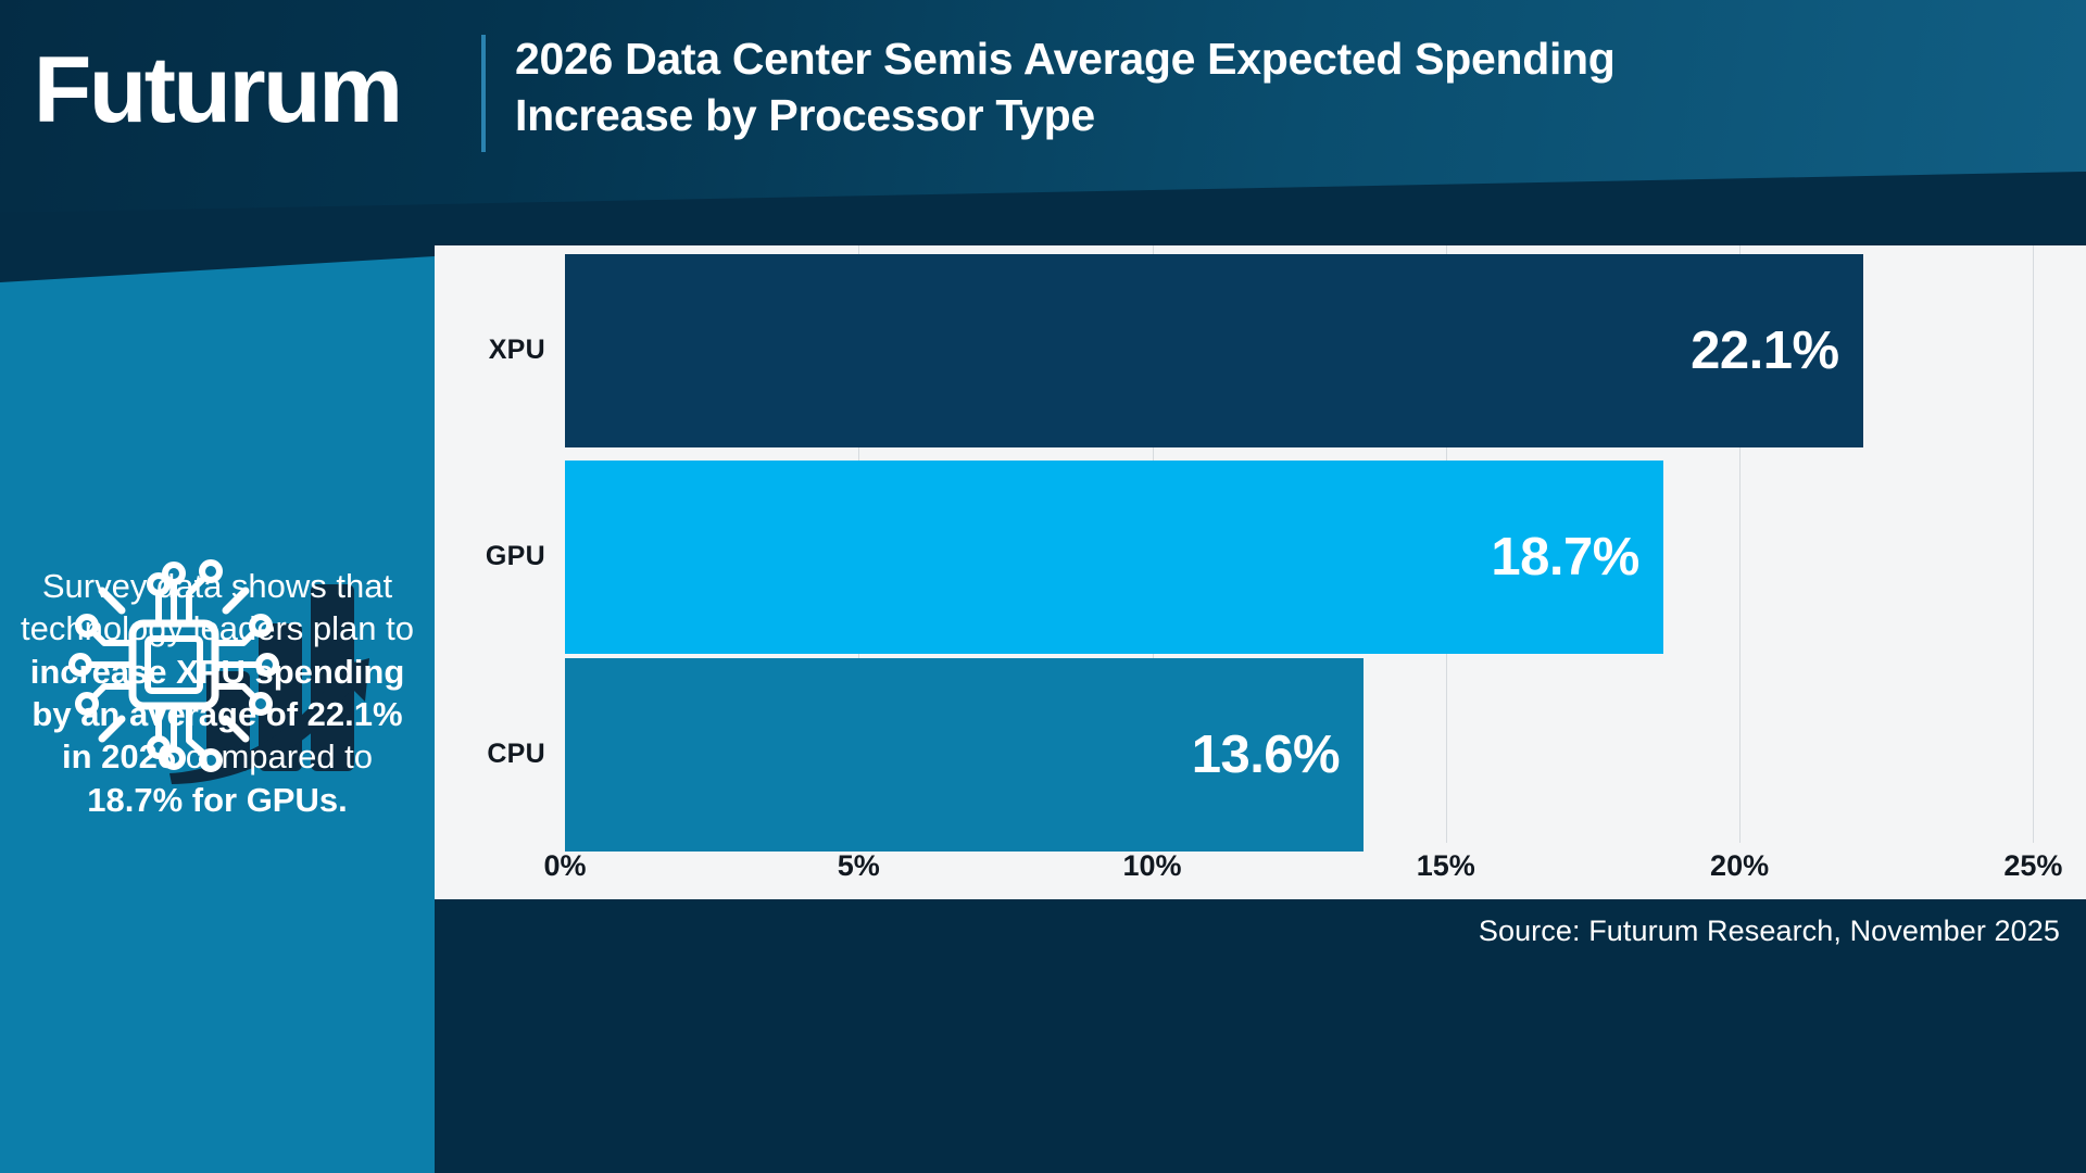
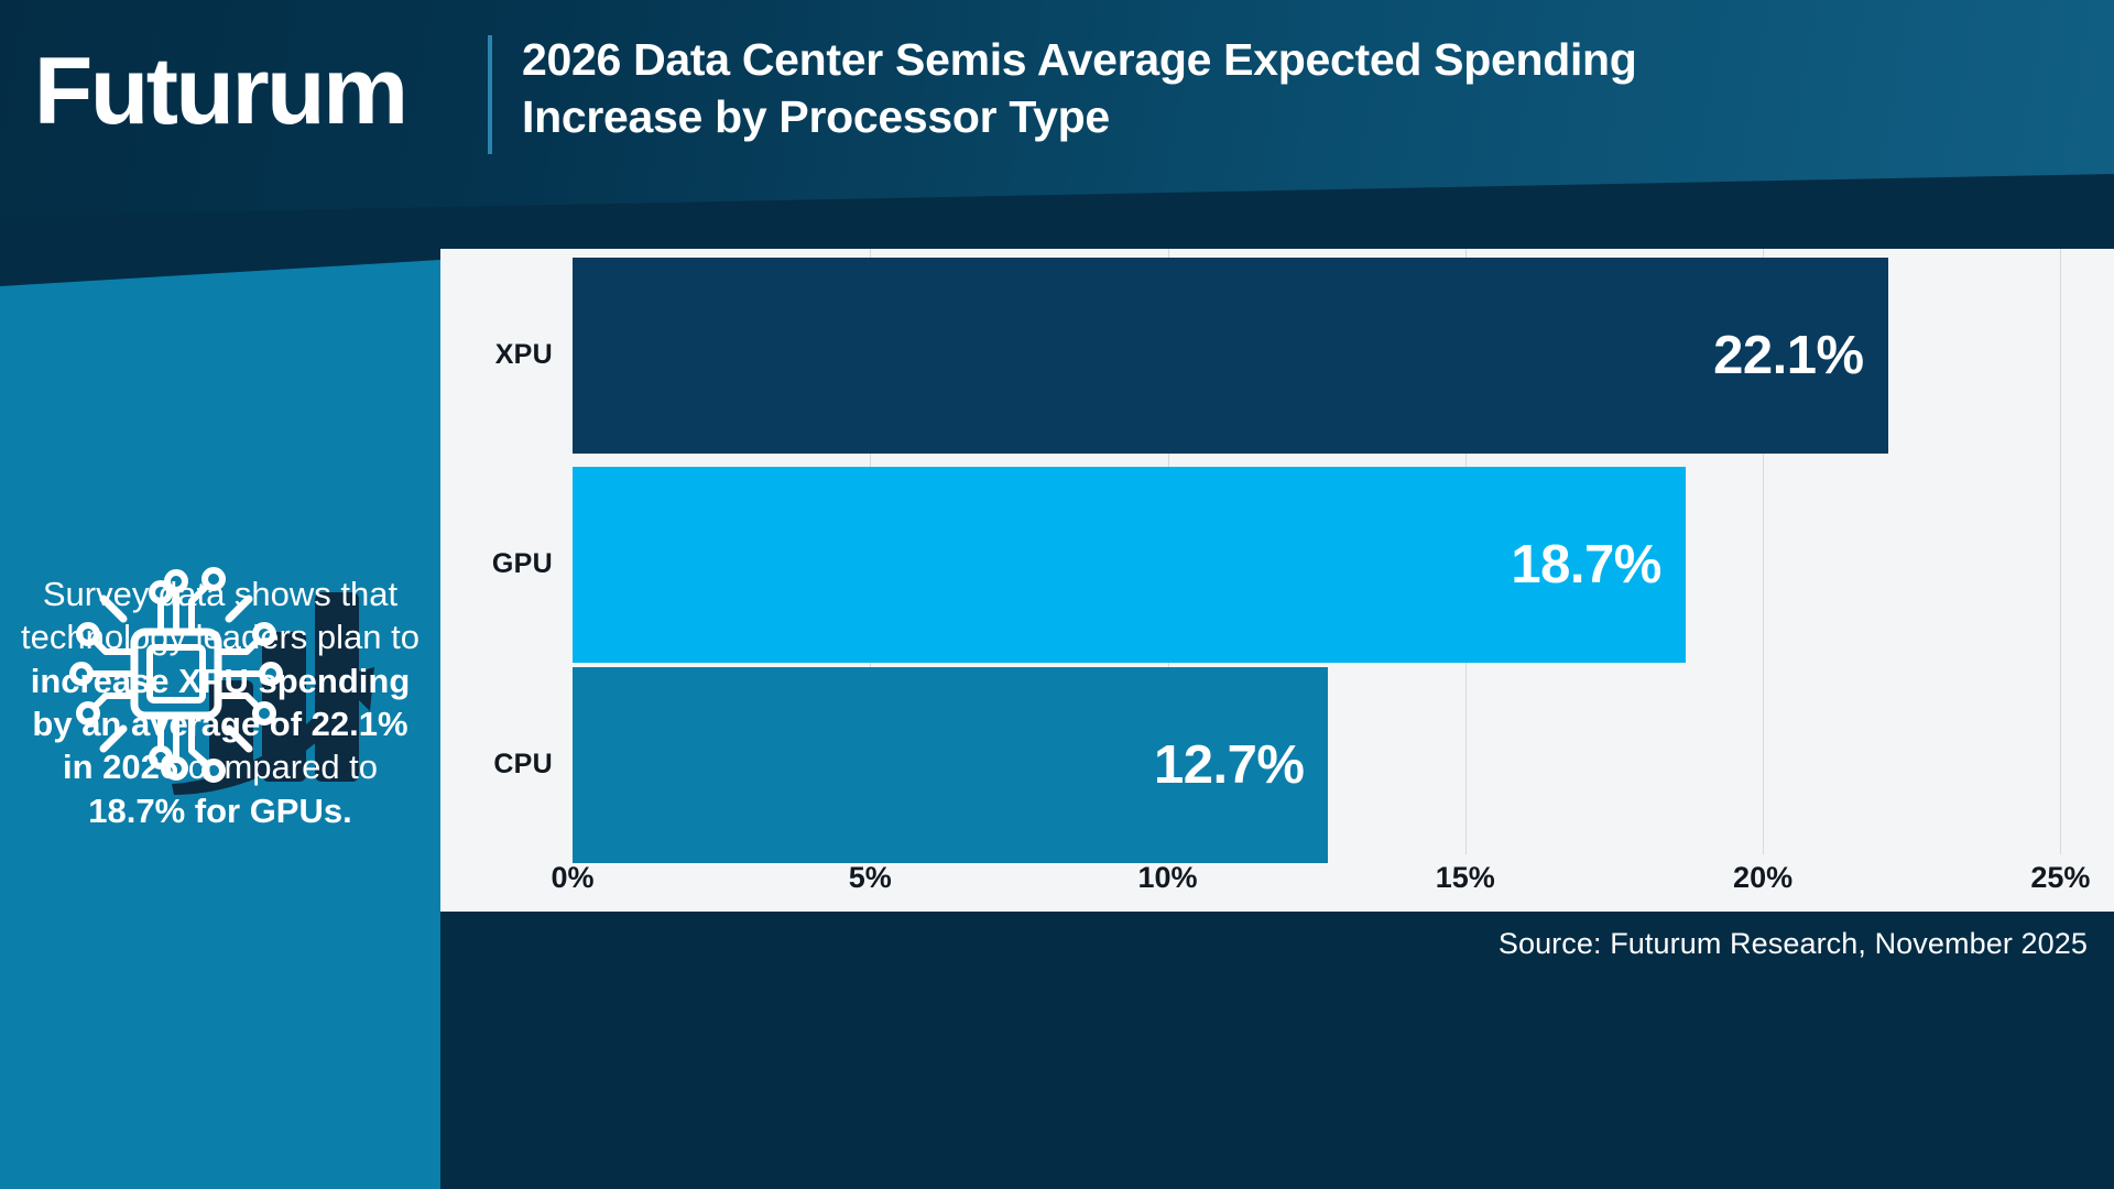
CPU: 13.6% -> 12.7%
